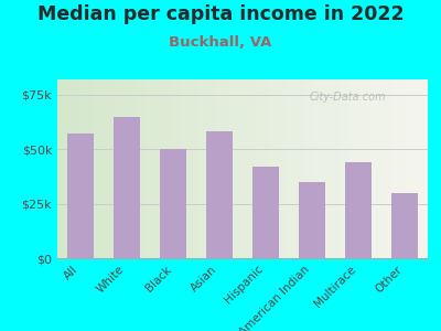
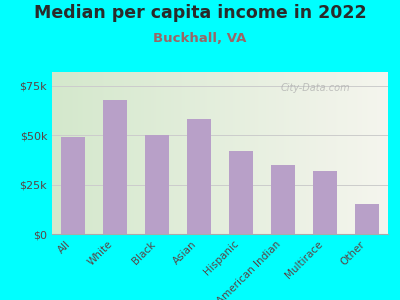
All: $57k -> $49k
White: $65k -> $68k
Multirace: $44k -> $32k
Other: $30k -> $15k
